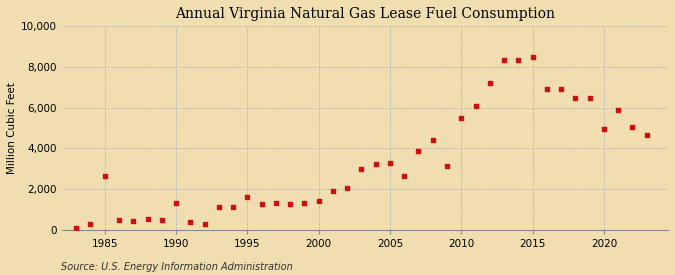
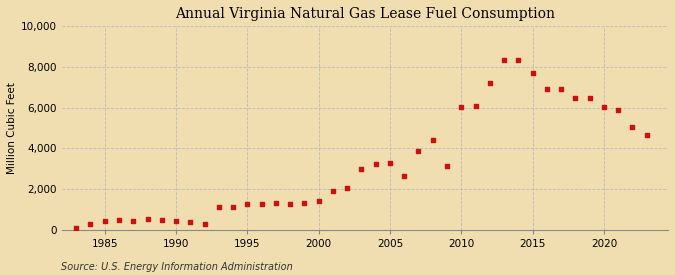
1985: 2,650 -> 420
1990: 1,300 -> 430
1995: 1,600 -> 1,280
2010: 5,500 -> 6,050
2015: 8,500 -> 7,700
2020: 4,950 -> 6,050
